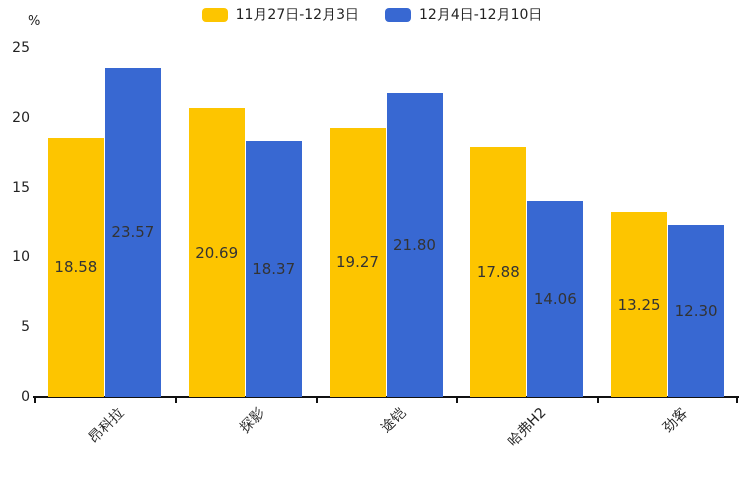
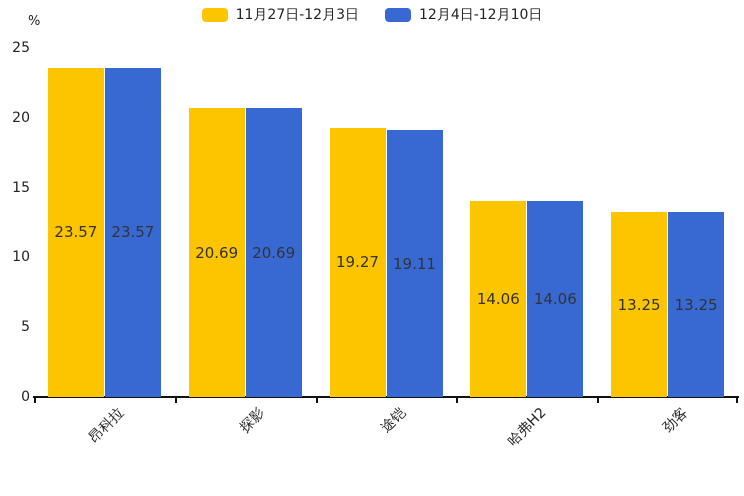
11月27日-12月3日/昂科拉: 18.58 -> 23.57
12月4日-12月10日/探影: 18.37 -> 20.69
12月4日-12月10日/途铠: 21.80 -> 19.11
11月27日-12月3日/哈弗H2: 17.88 -> 14.06
12月4日-12月10日/劲客: 12.30 -> 13.25
